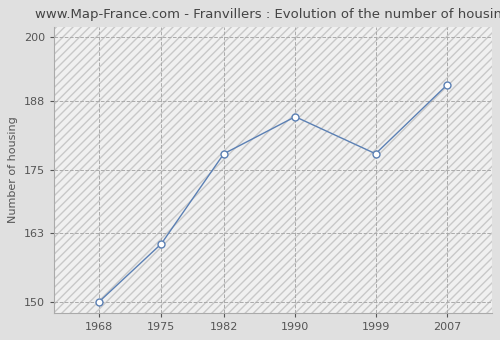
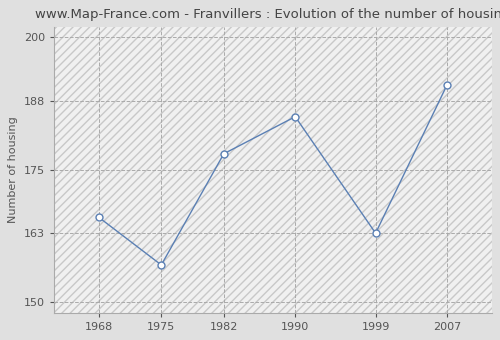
1968: 150 -> 166
1975: 161 -> 157
1999: 178 -> 163
